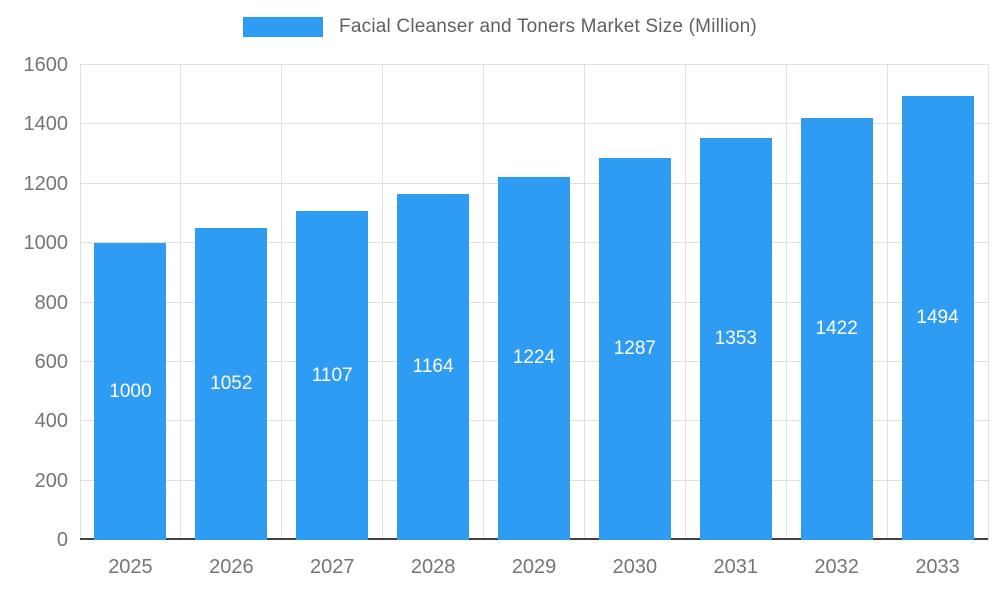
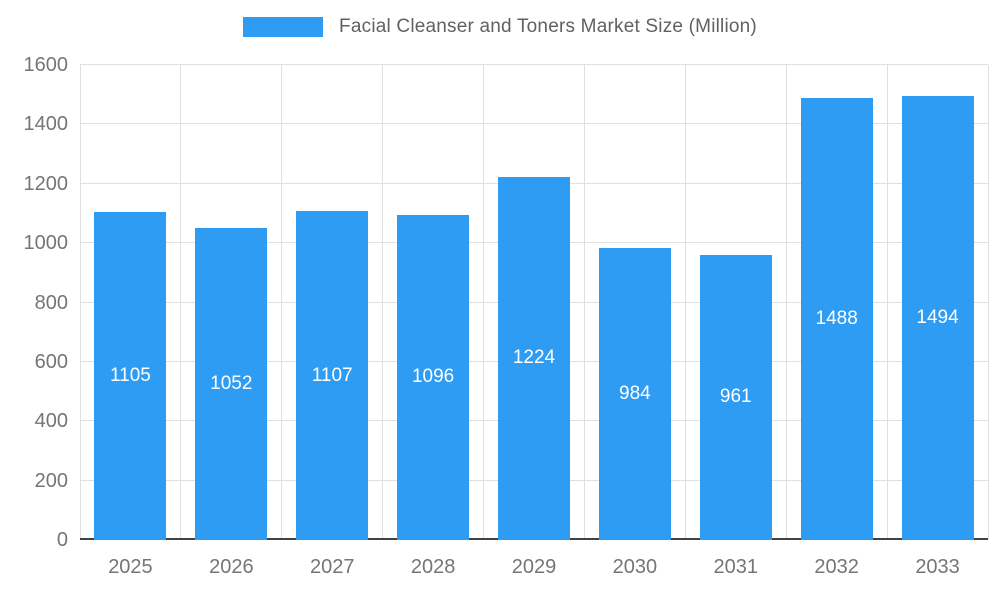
2025: 1000 -> 1105
2028: 1164 -> 1096
2030: 1287 -> 984
2031: 1353 -> 961
2032: 1422 -> 1488
